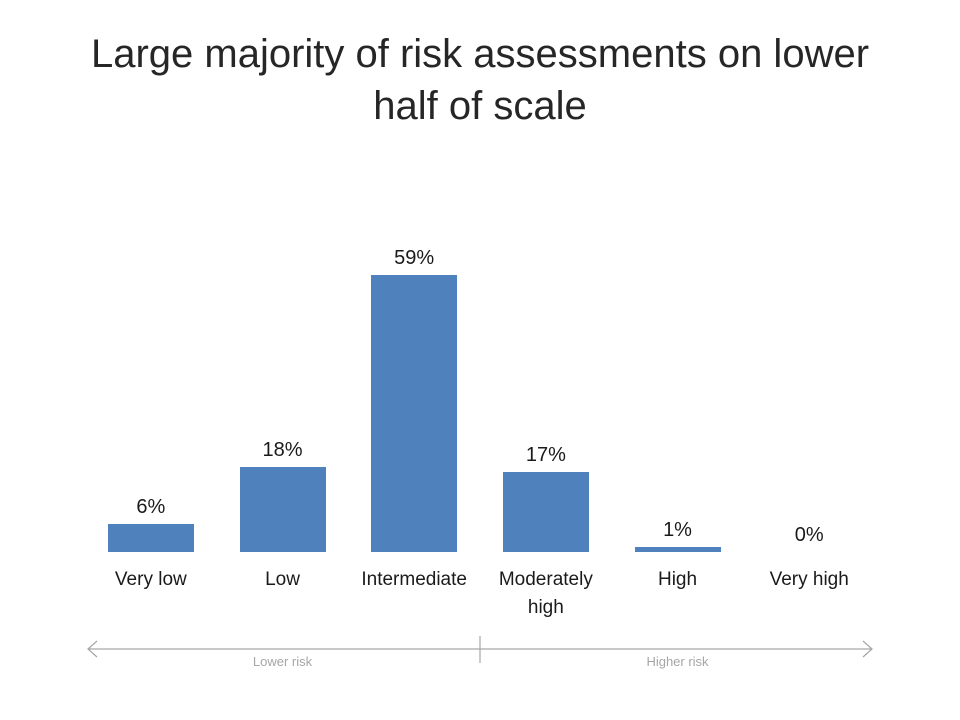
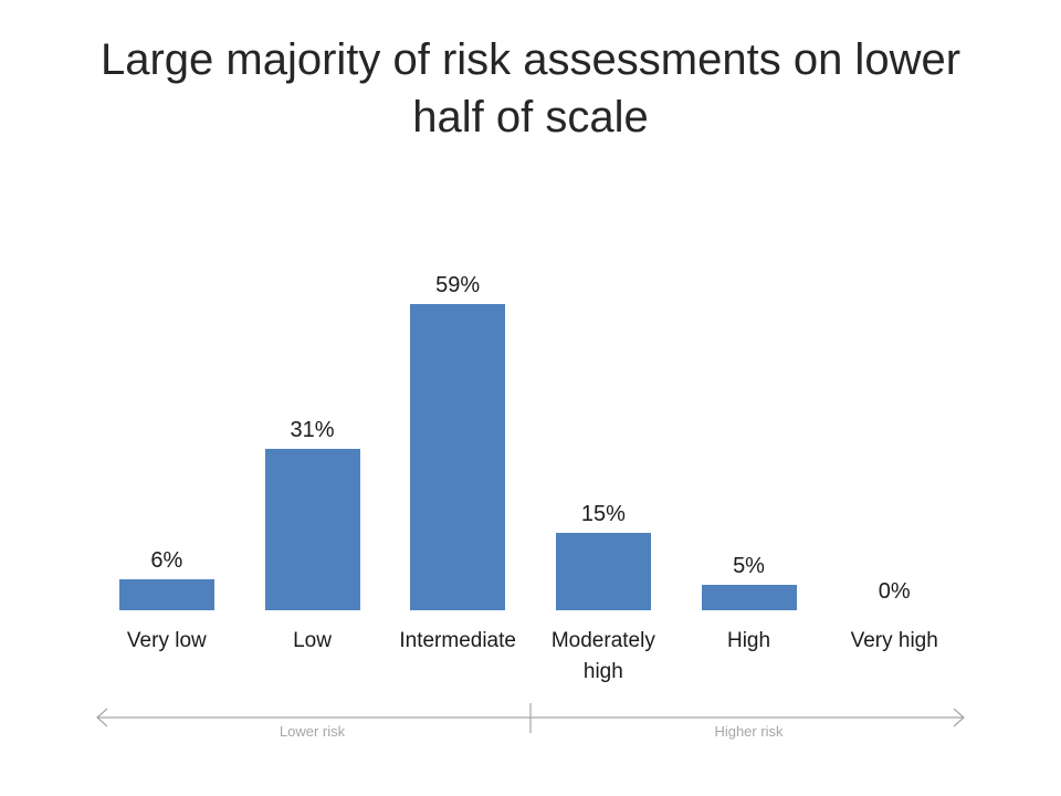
Low: 18% -> 31%
Moderately high: 17% -> 15%
High: 1% -> 5%
